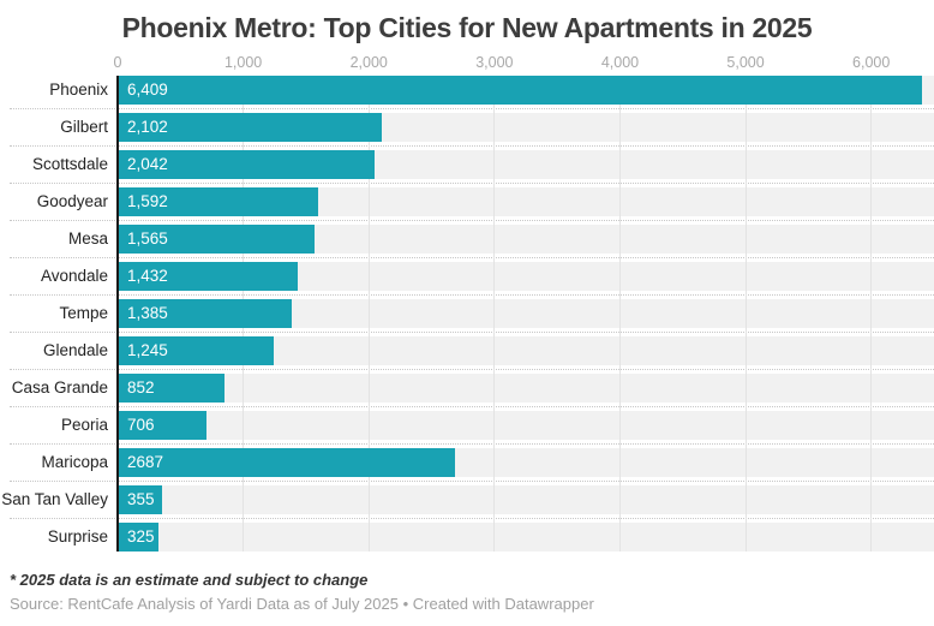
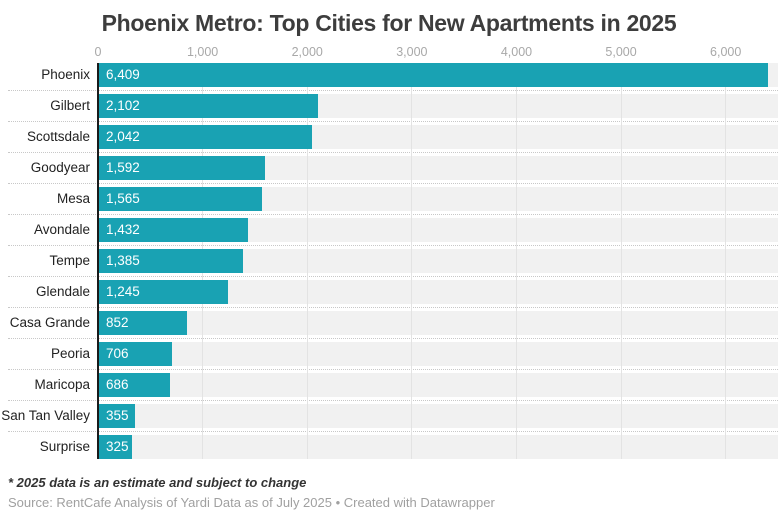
Maricopa: 2687 -> 686
